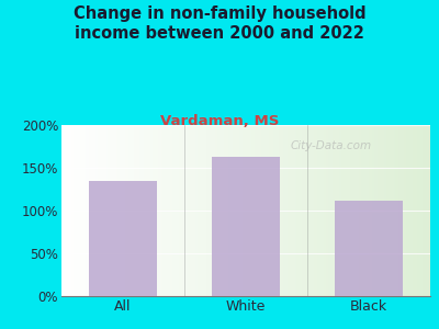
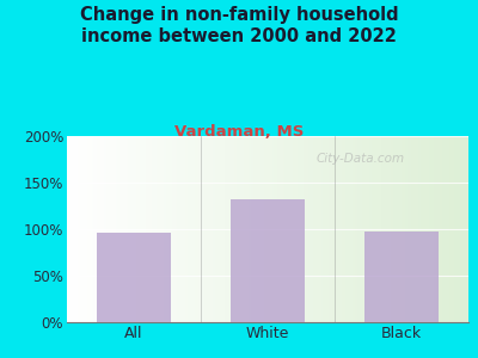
All: 135% -> 96%
White: 163% -> 132%
Black: 112% -> 98%
